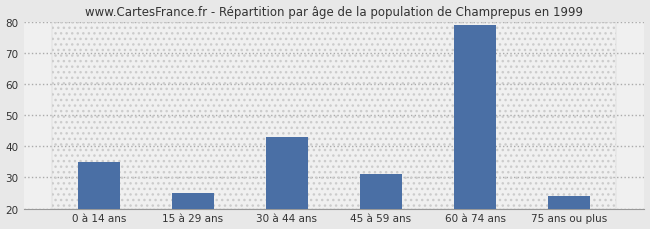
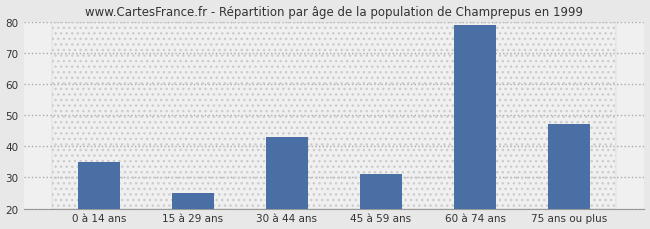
75 ans ou plus: 24 -> 47
